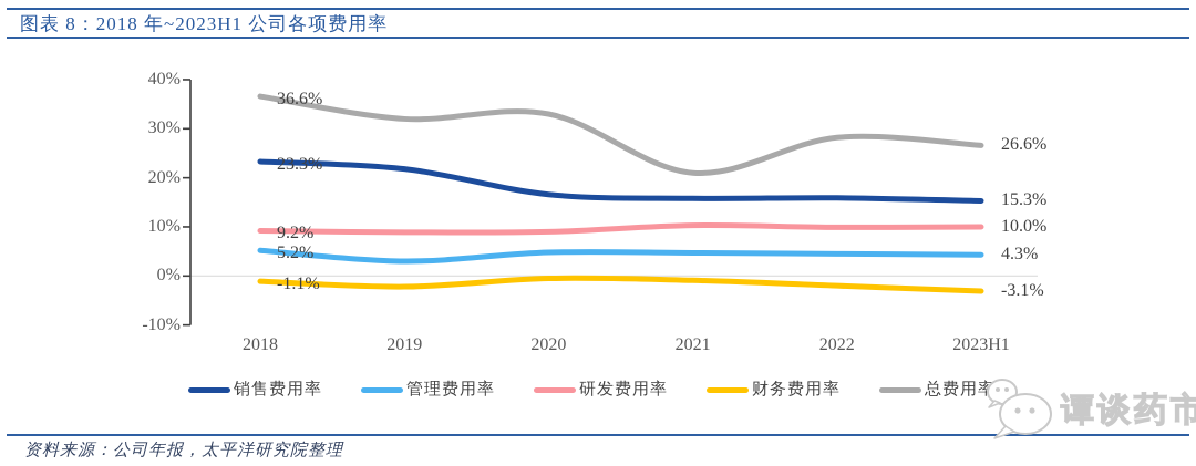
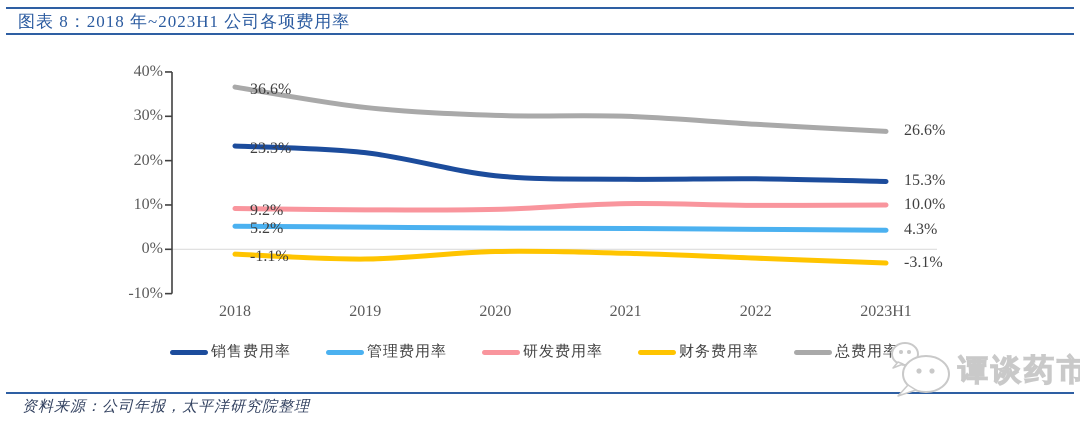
管理费用率/2019: 3% -> 5%
总费用率/2020: 33% -> 30%
总费用率/2021: 21% -> 30%
